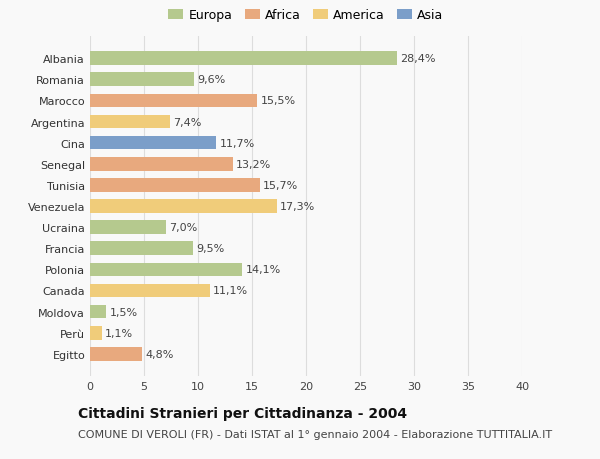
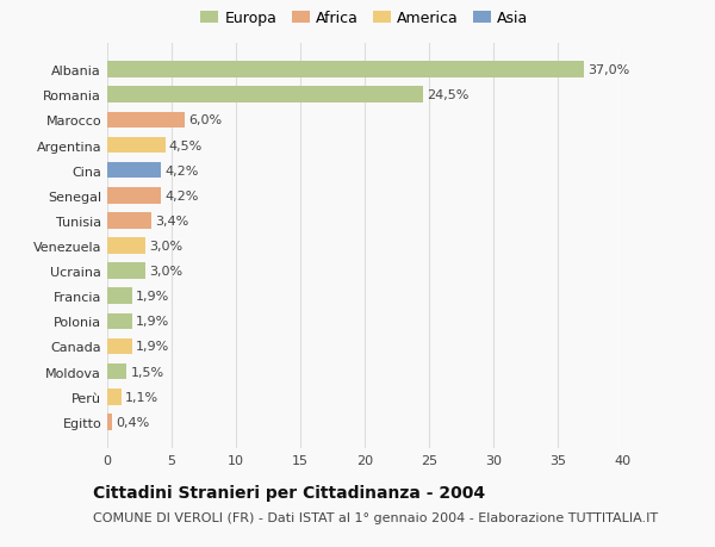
Albania: 28,4% -> 37,0%
Romania: 9,6% -> 24,5%
Marocco: 15,5% -> 6,0%
Argentina: 7,4% -> 4,5%
Cina: 11,7% -> 4,2%
Senegal: 13,2% -> 4,2%
Tunisia: 15,7% -> 3,4%
Venezuela: 17,3% -> 3,0%
Ucraina: 7,0% -> 3,0%
Francia: 9,5% -> 1,9%
Polonia: 14,1% -> 1,9%
Canada: 11,1% -> 1,9%
Egitto: 4,8% -> 0,4%
